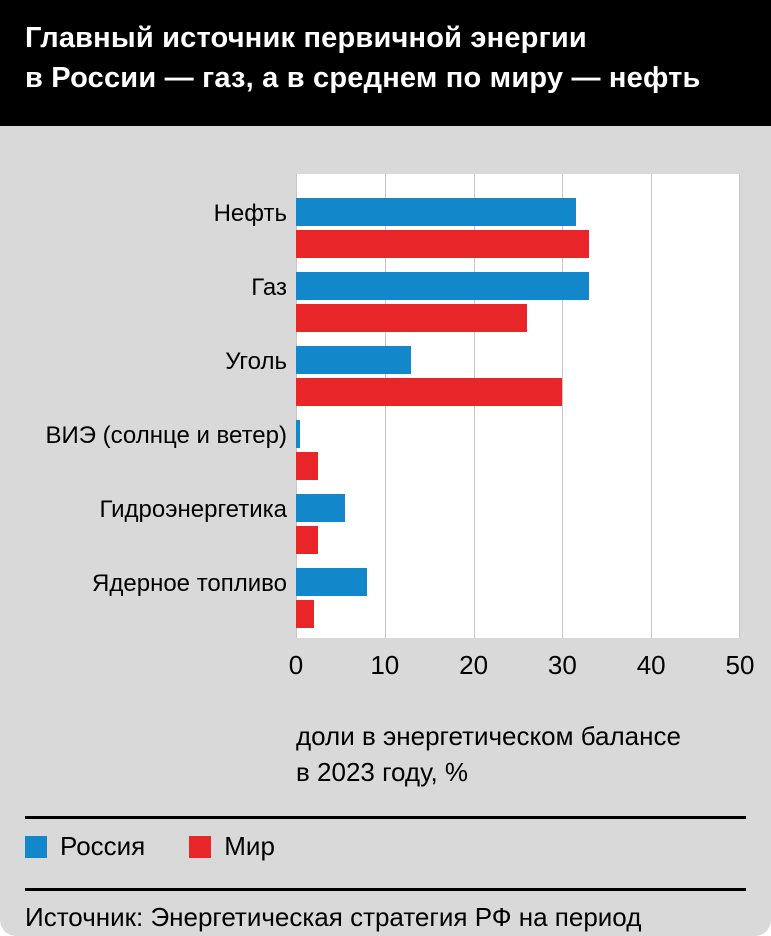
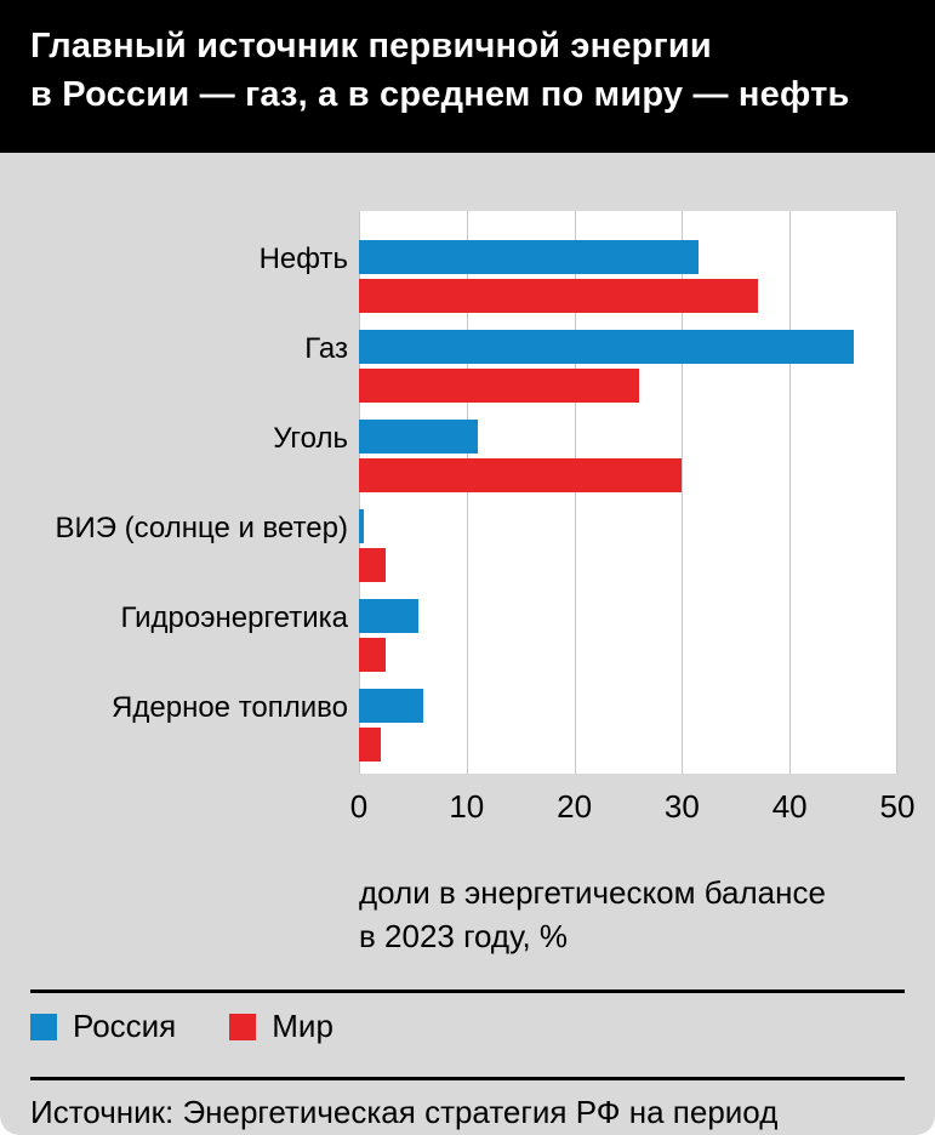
Мир/Нефть: 33 -> 37
Россия/Газ: 33 -> 46
Россия/Уголь: 13 -> 11
Россия/Ядерное топливо: 8 -> 6
